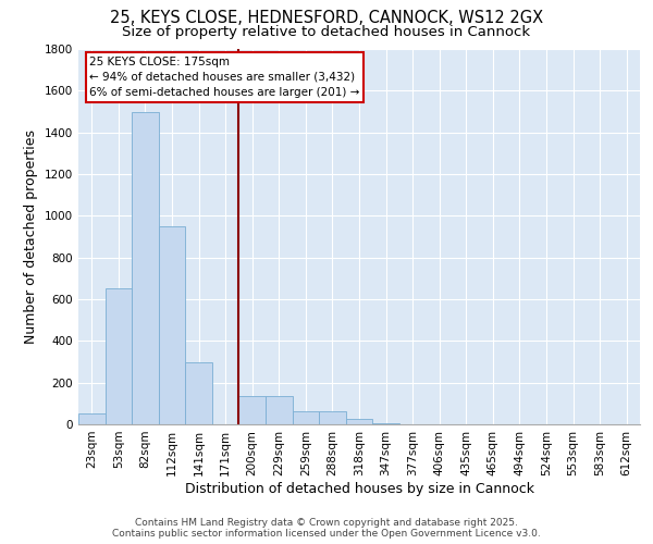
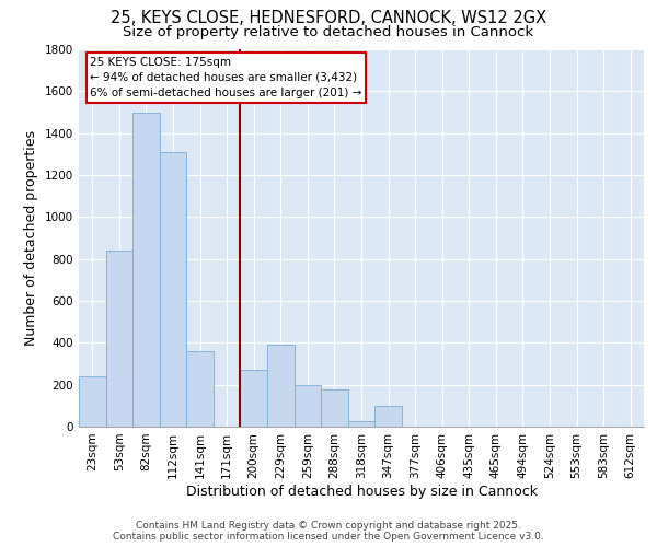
23sqm: 50 -> 240
53sqm: 650 -> 840
112sqm: 950 -> 1310
141sqm: 300 -> 360
200sqm: 140 -> 270
229sqm: 140 -> 390
259sqm: 60 -> 200
288sqm: 60 -> 180
347sqm: 0 -> 100
